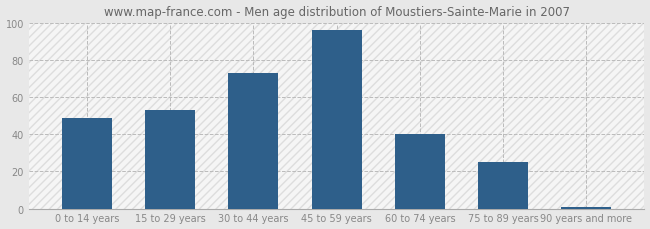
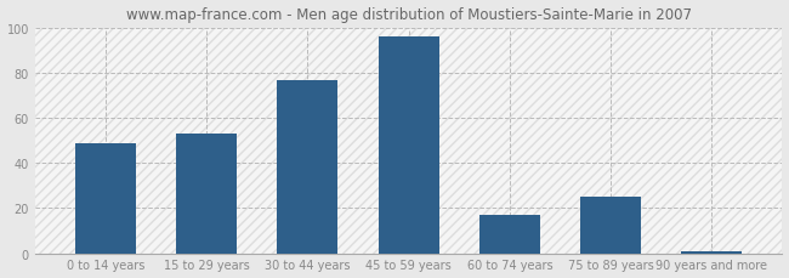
30 to 44 years: 73 -> 77
60 to 74 years: 40 -> 17
